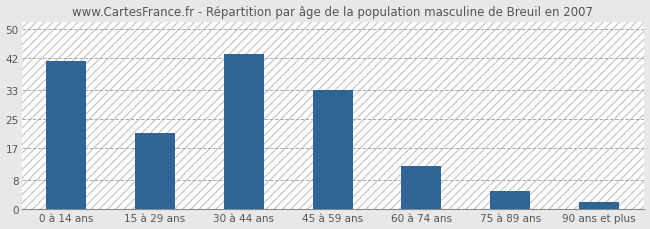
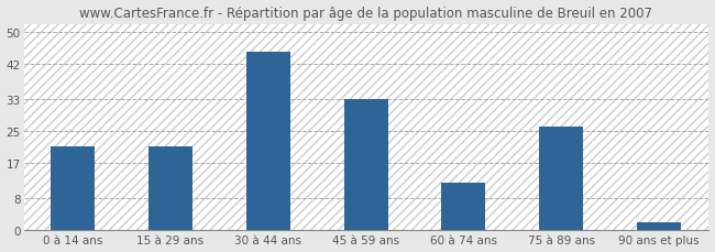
0 à 14 ans: 41 -> 21
30 à 44 ans: 43 -> 45
75 à 89 ans: 5 -> 26
